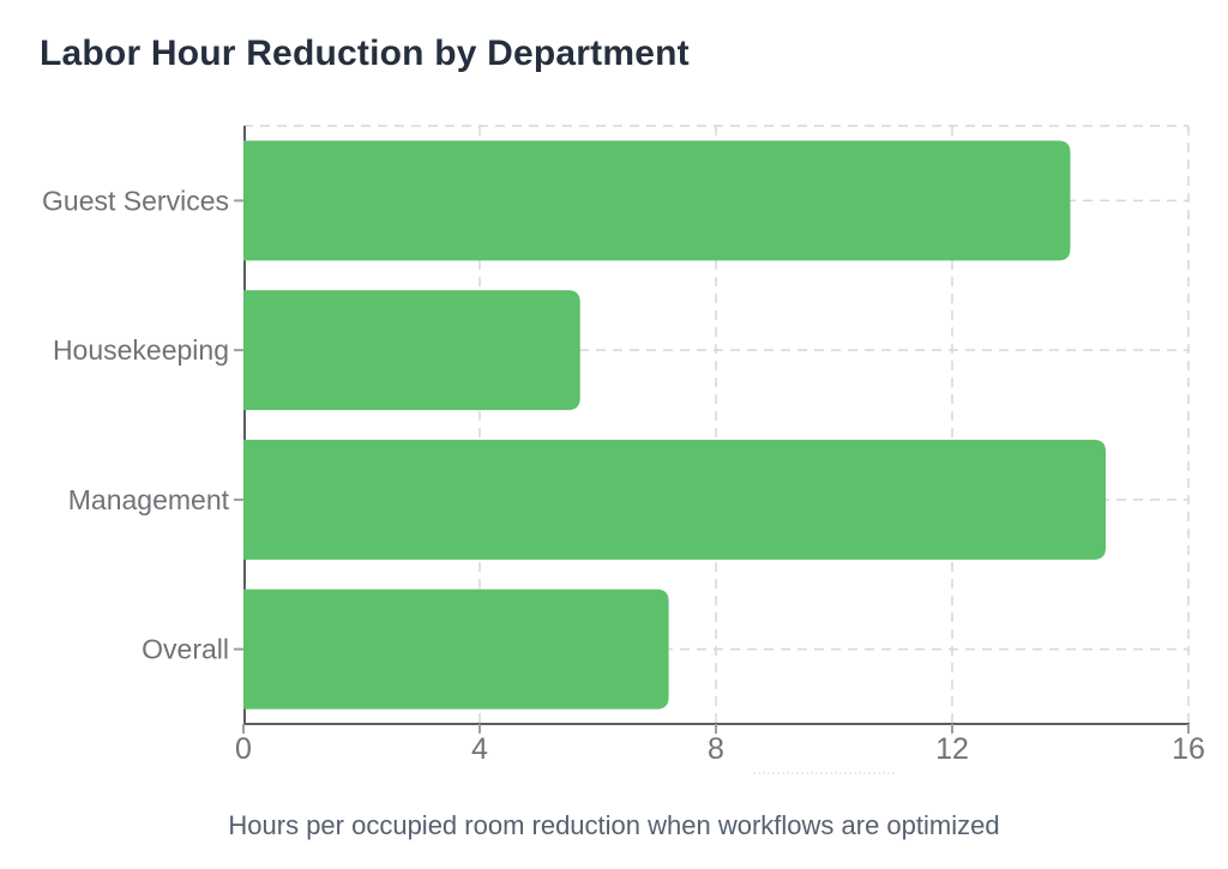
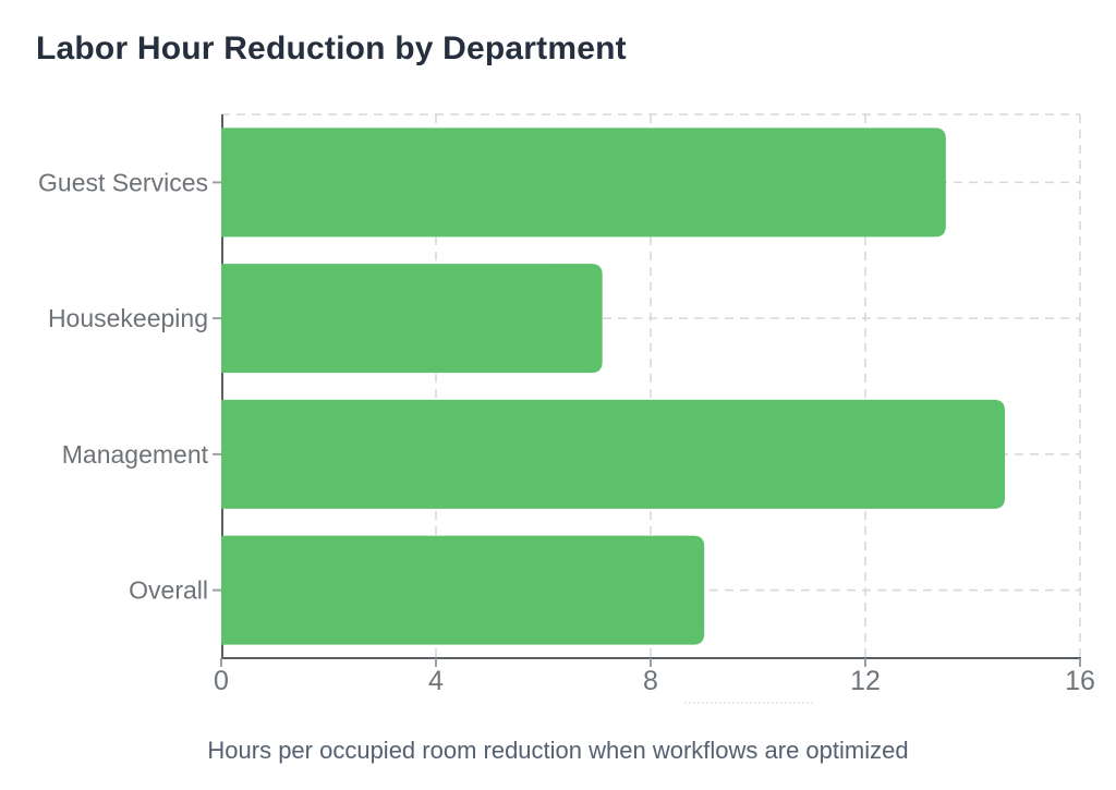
Guest Services: 14.0 -> 13.5
Housekeeping: 5.7 -> 7.1
Overall: 7.2 -> 9.0
